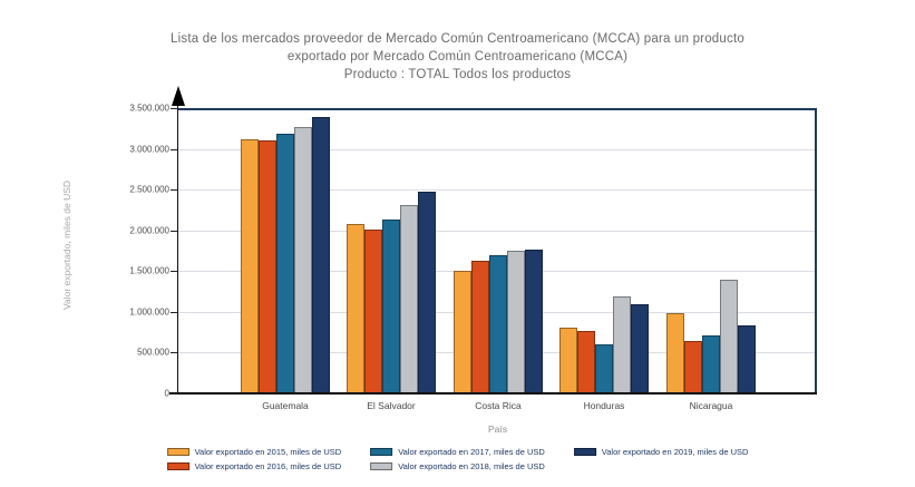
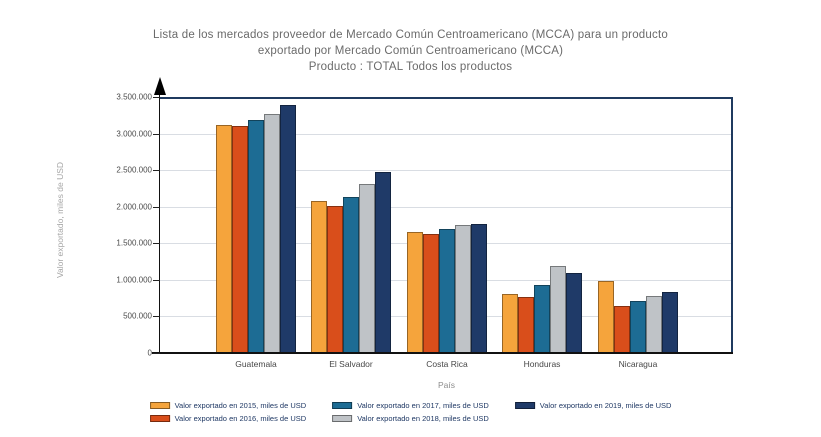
Valor exportado en 2015, miles de USD/Costa Rica: 1500000 -> 1700000
Valor exportado en 2017, miles de USD/Honduras: 600000 -> 900000
Valor exportado en 2018, miles de USD/Nicaragua: 1400000 -> 800000
